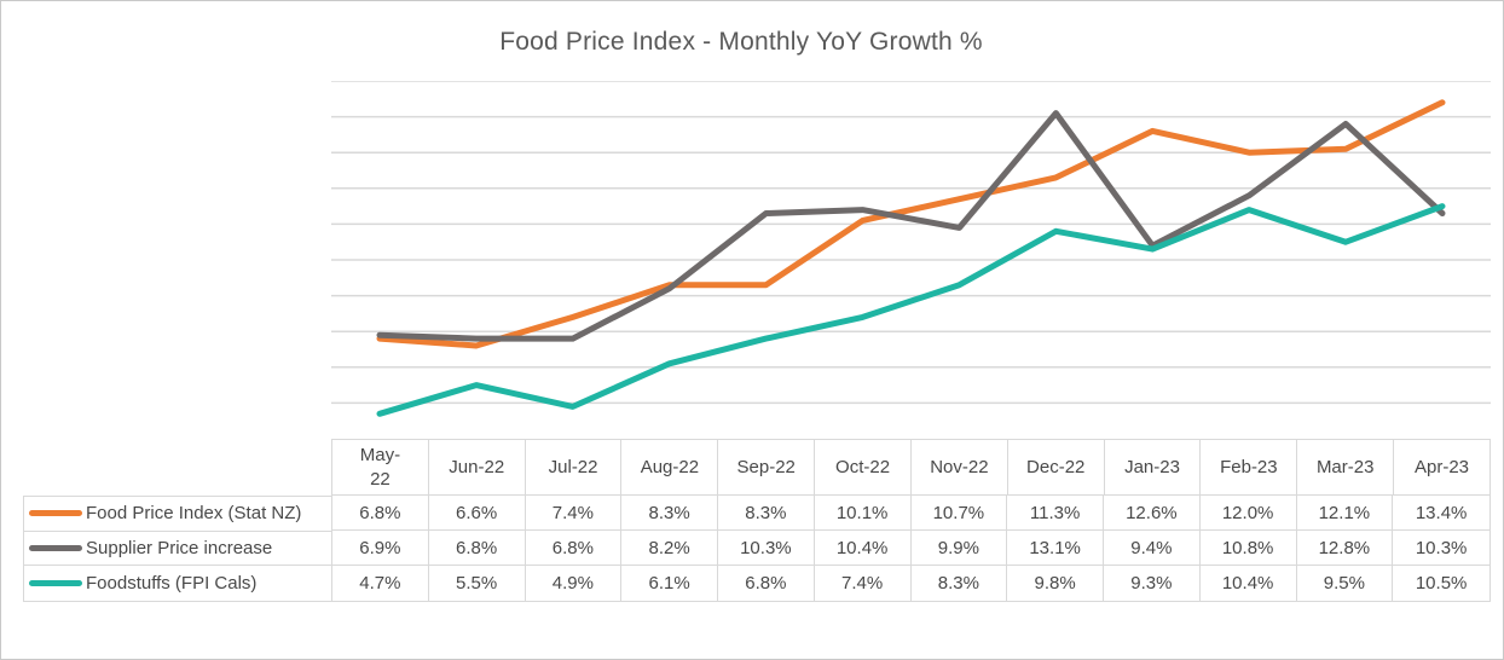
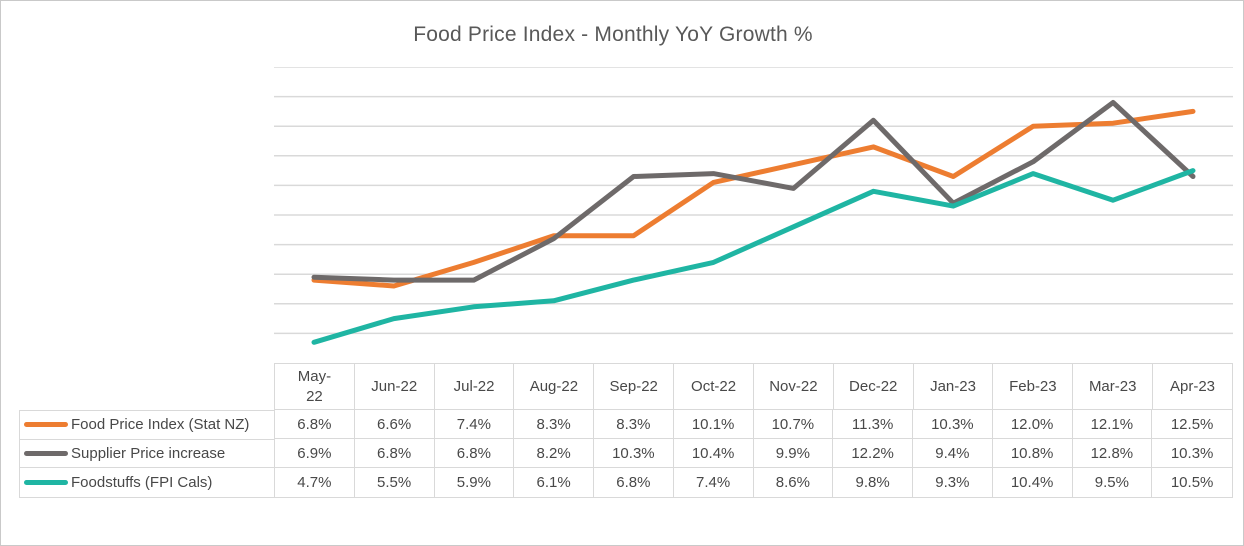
Foodstuffs (FPI Cals)/Jul-22: 4.9% -> 5.9%
Foodstuffs (FPI Cals)/Nov-22: 8.3% -> 8.6%
Supplier Price increase/Dec-22: 13.1% -> 12.2%
Food Price Index (Stat NZ)/Jan-23: 12.6% -> 10.3%
Food Price Index (Stat NZ)/Apr-23: 13.4% -> 12.5%
